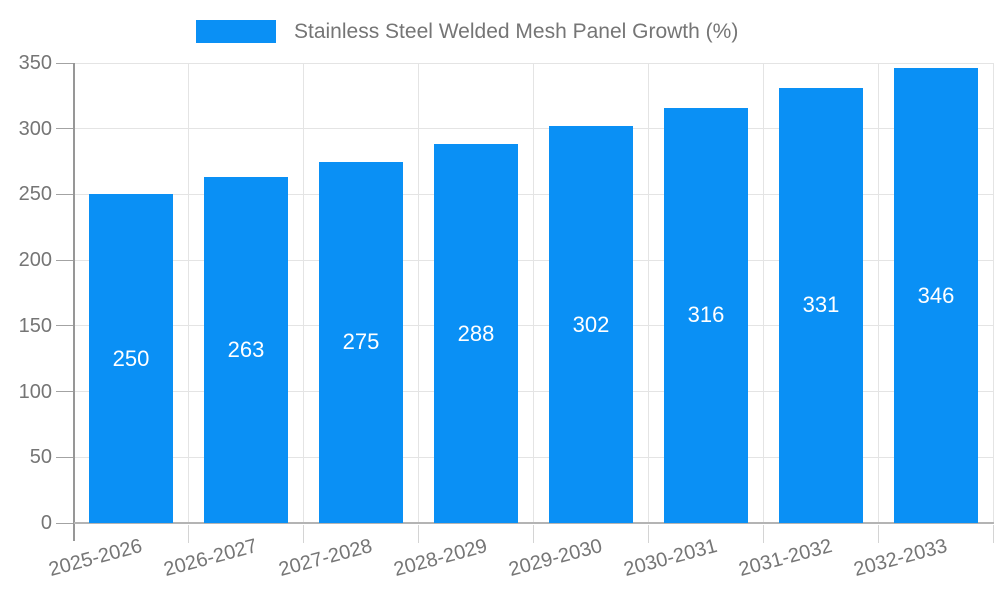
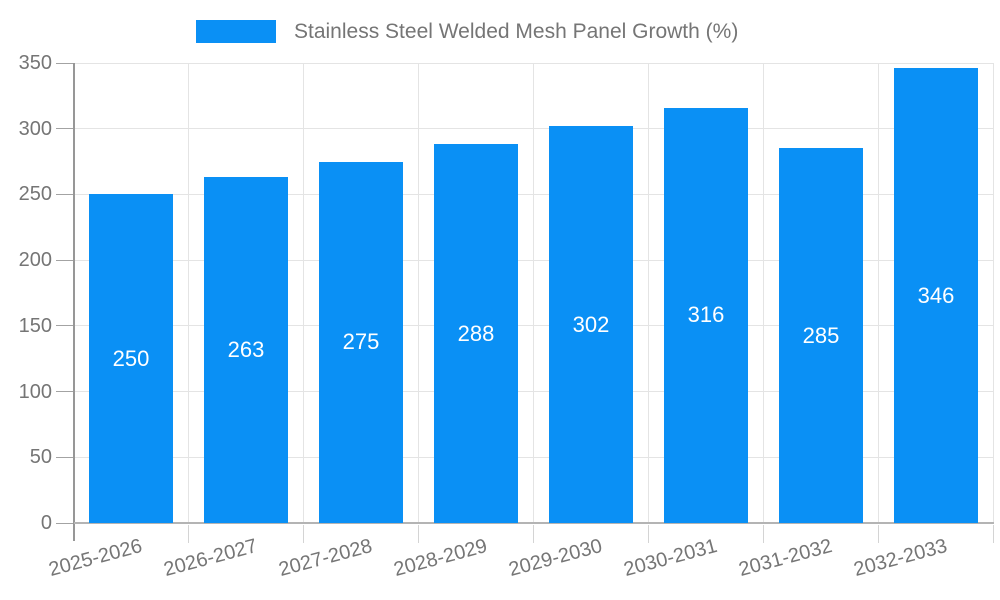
2031-2032: 331 -> 285
